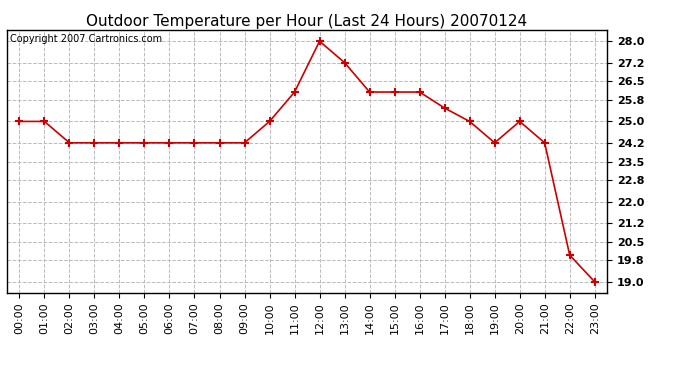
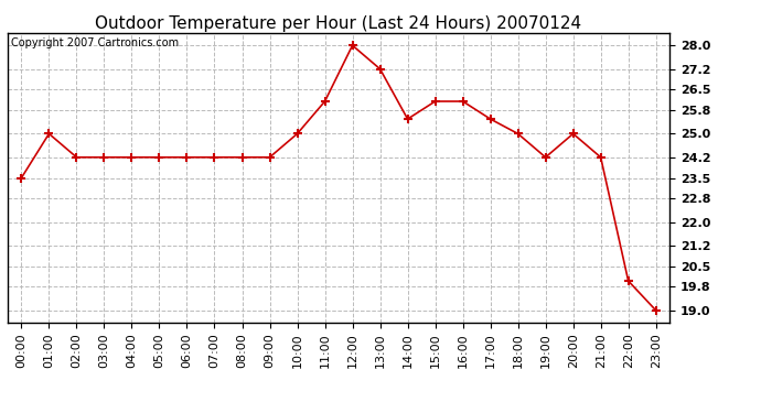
00:00: 25.0 -> 23.5
14:00: 26.1 -> 25.5
